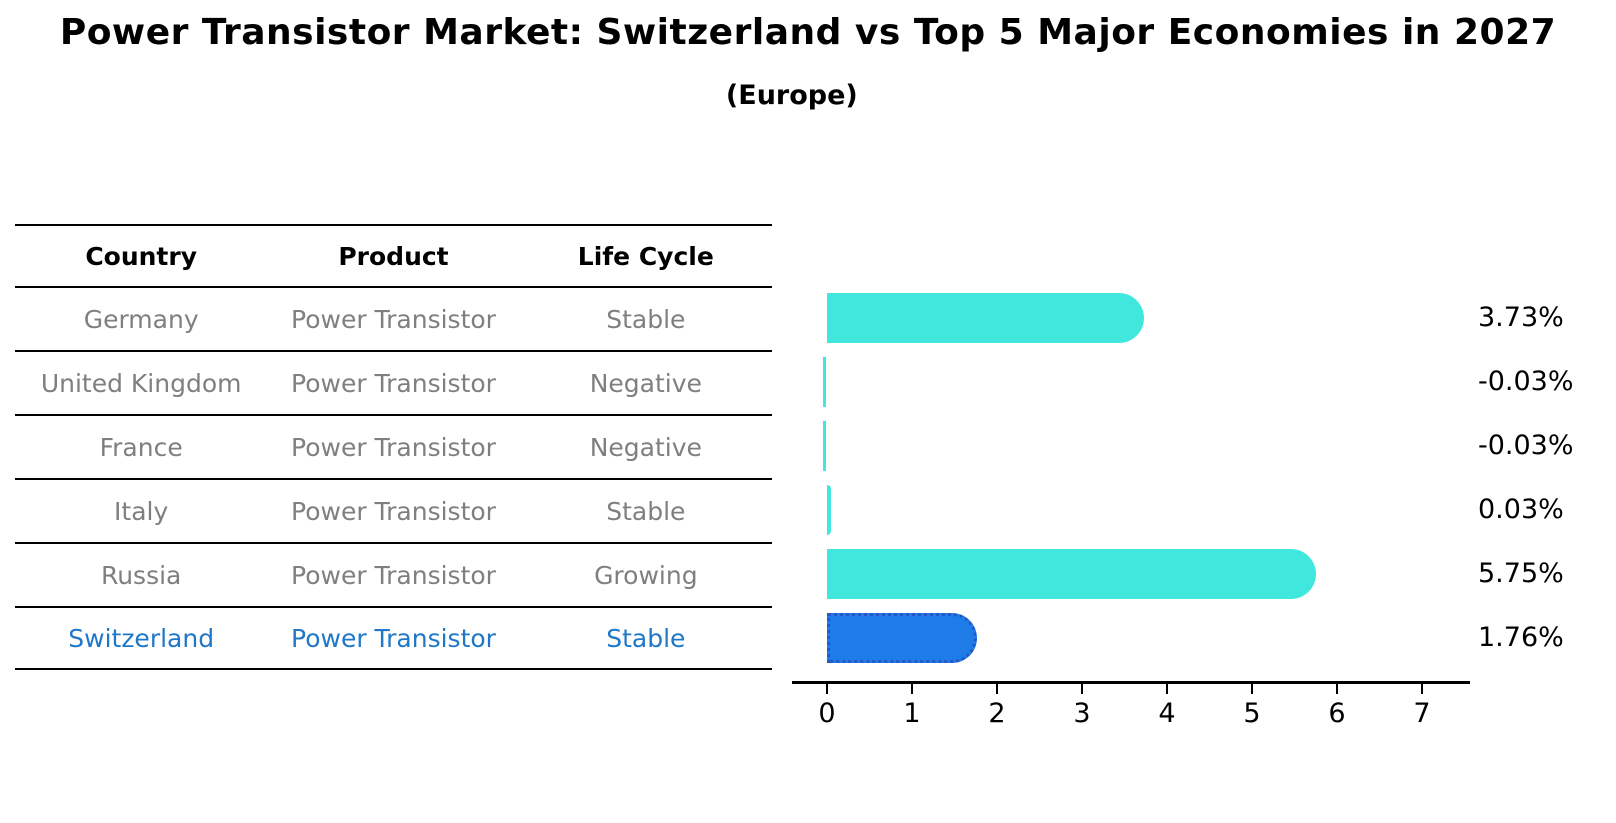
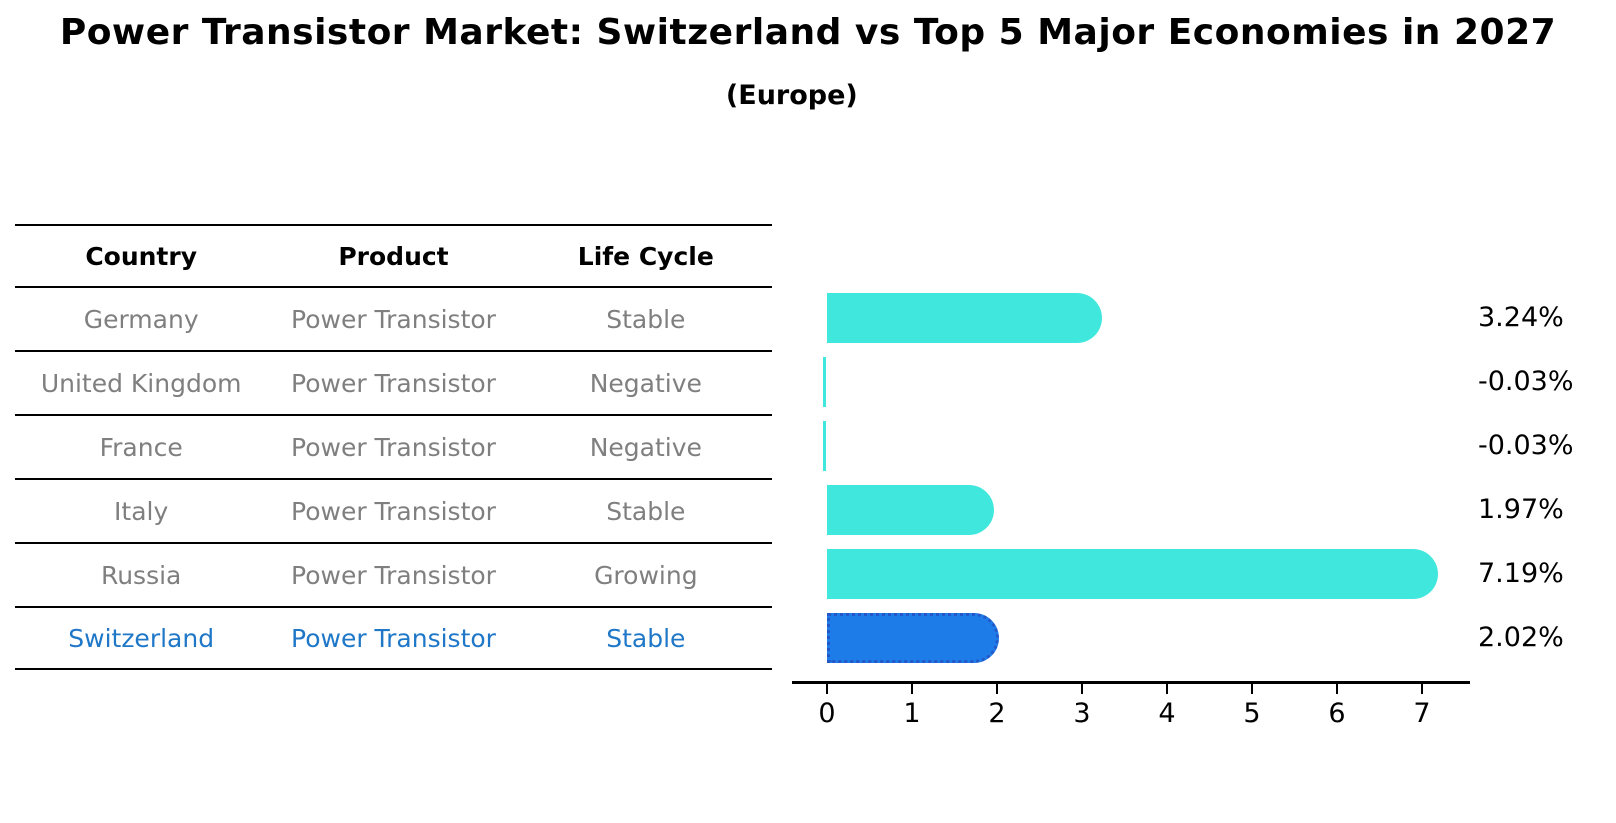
Germany: 3.73% -> 3.24%
Italy: 0.03% -> 1.97%
Russia: 5.75% -> 7.19%
Switzerland: 1.76% -> 2.02%
